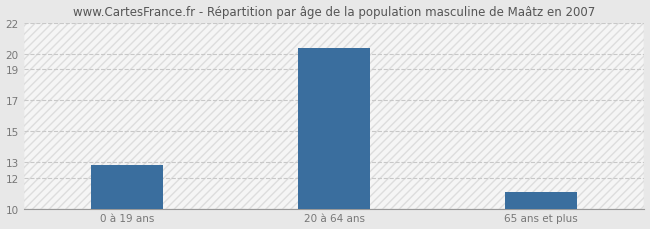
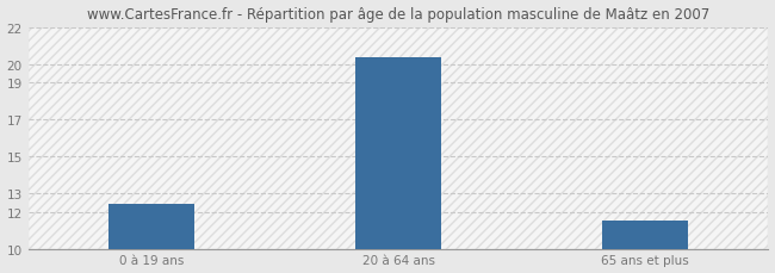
0 à 19 ans: 12.8 -> 12.4
65 ans et plus: 11.1 -> 11.5
